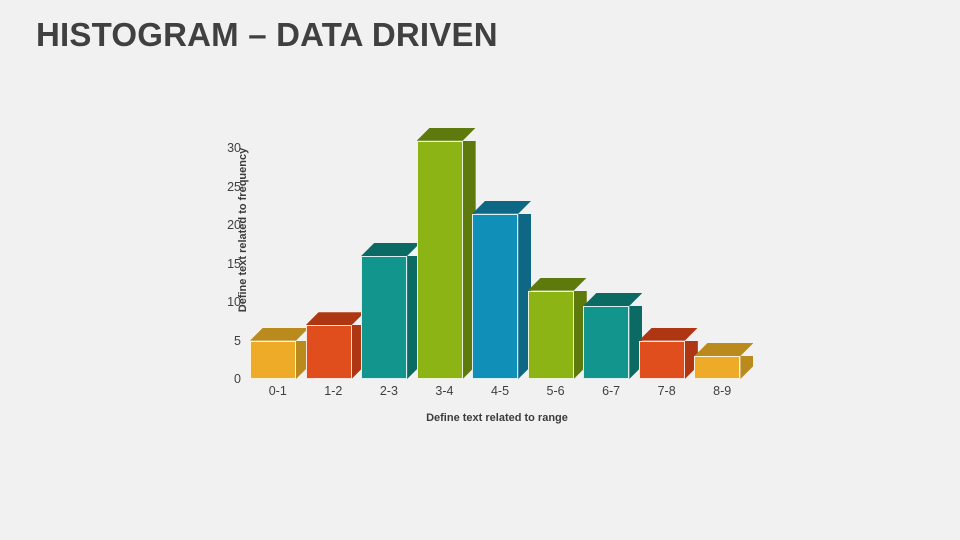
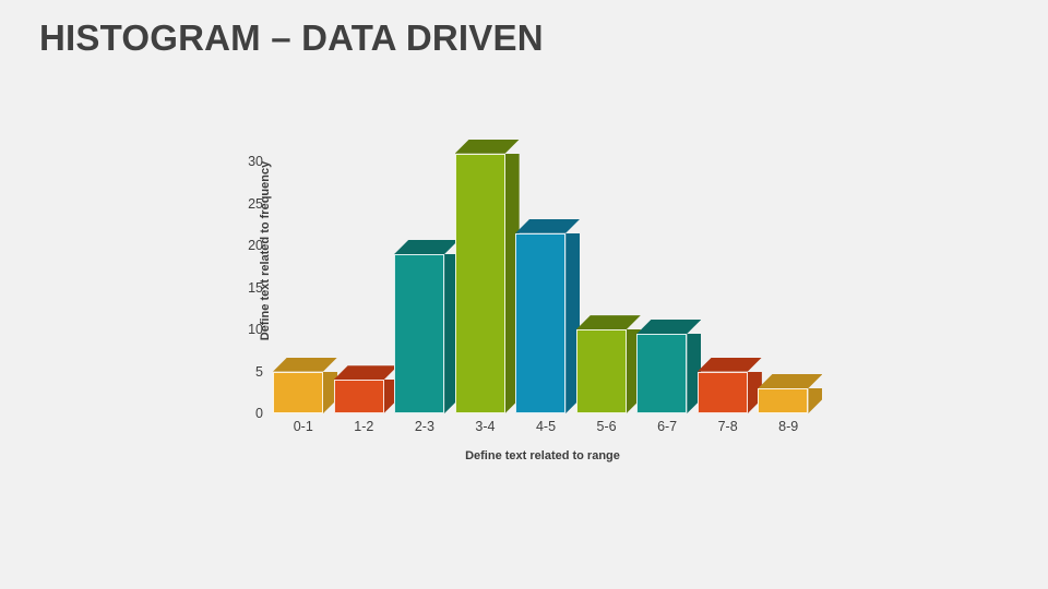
1-2: 7 -> 4
2-3: 16 -> 19
5-6: 12 -> 10
